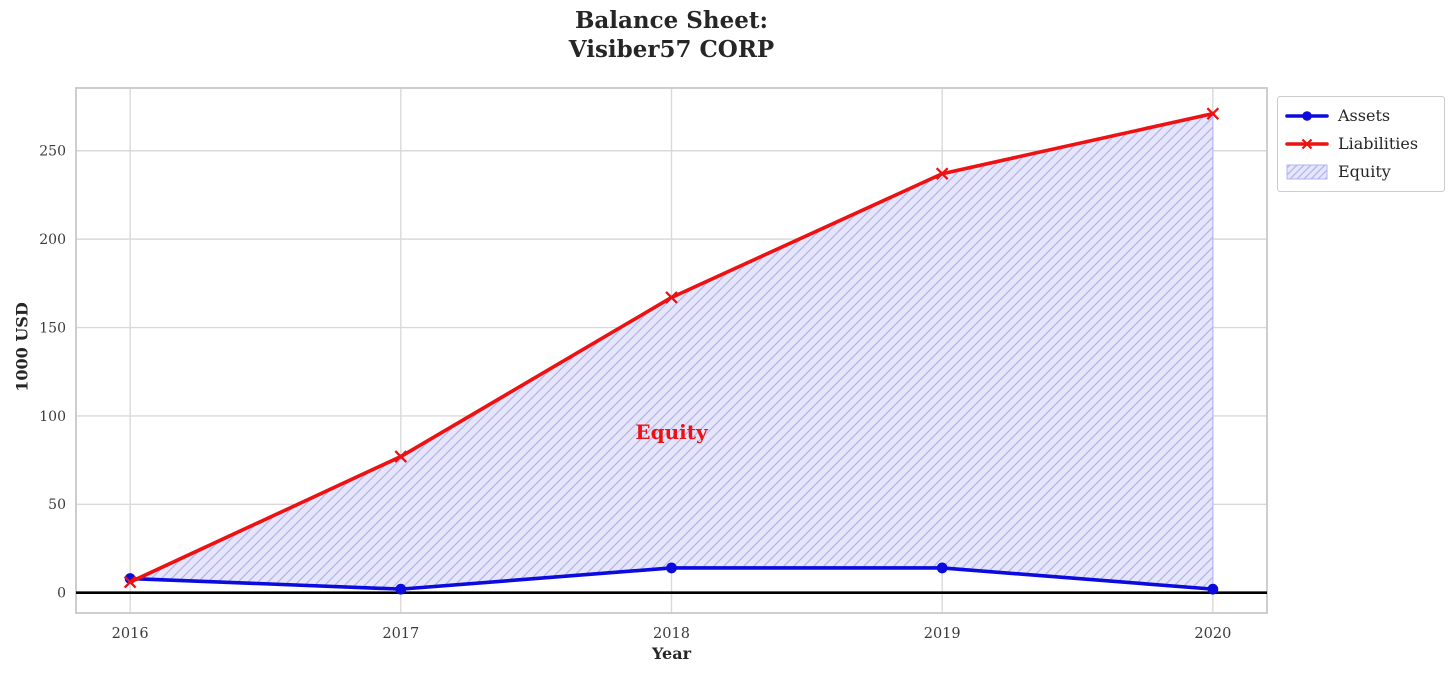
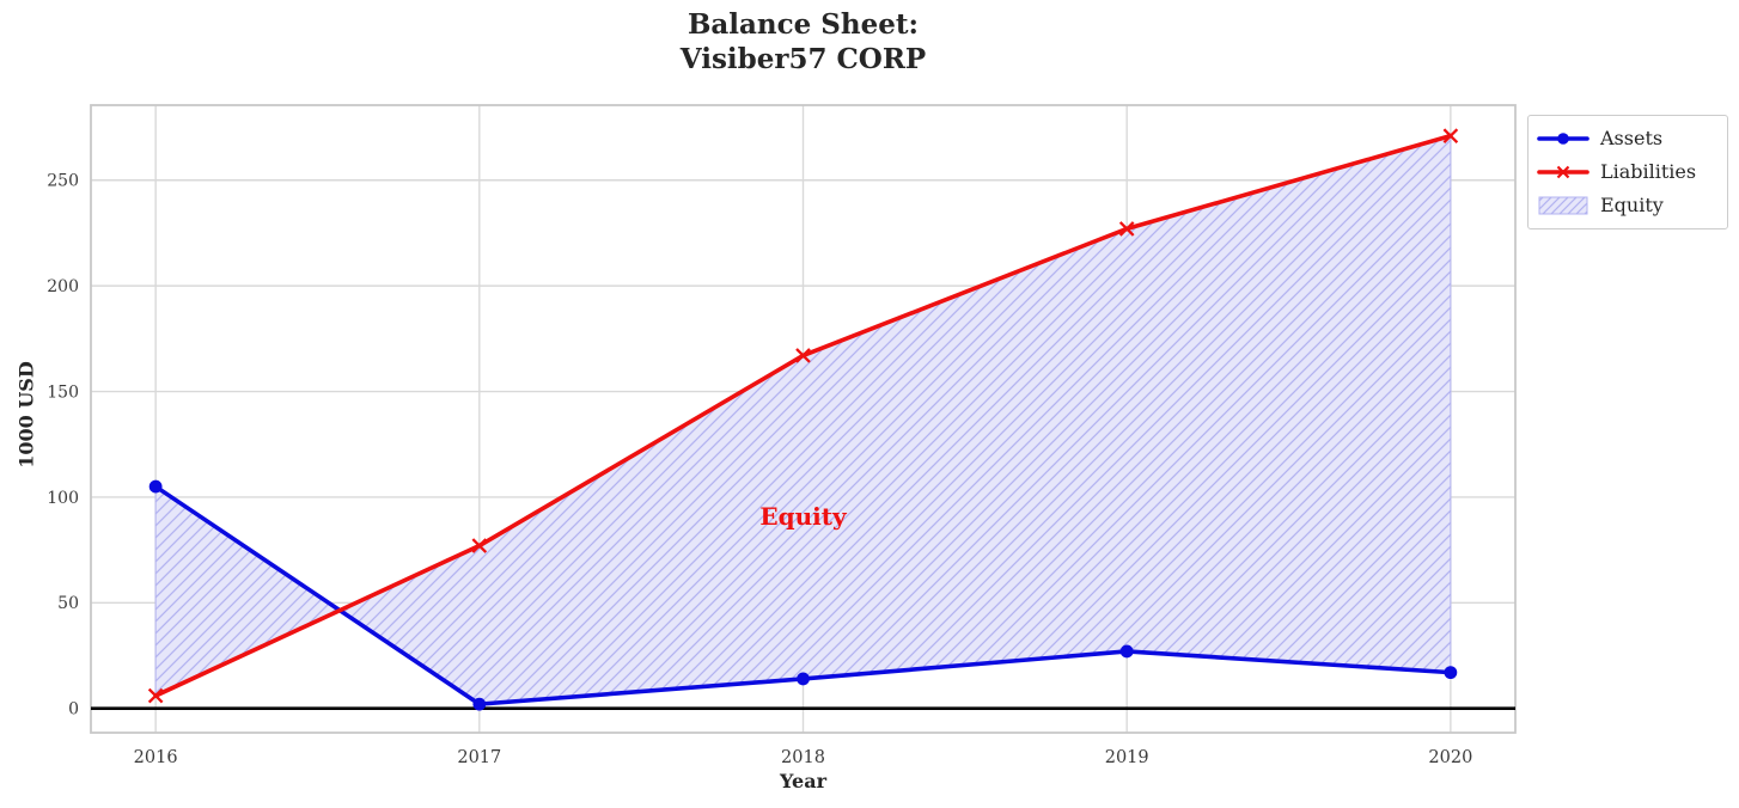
Assets/2016: 8 -> 105
Assets/2019: 14 -> 27
Liabilities/2019: 237 -> 227
Assets/2020: 2 -> 17
